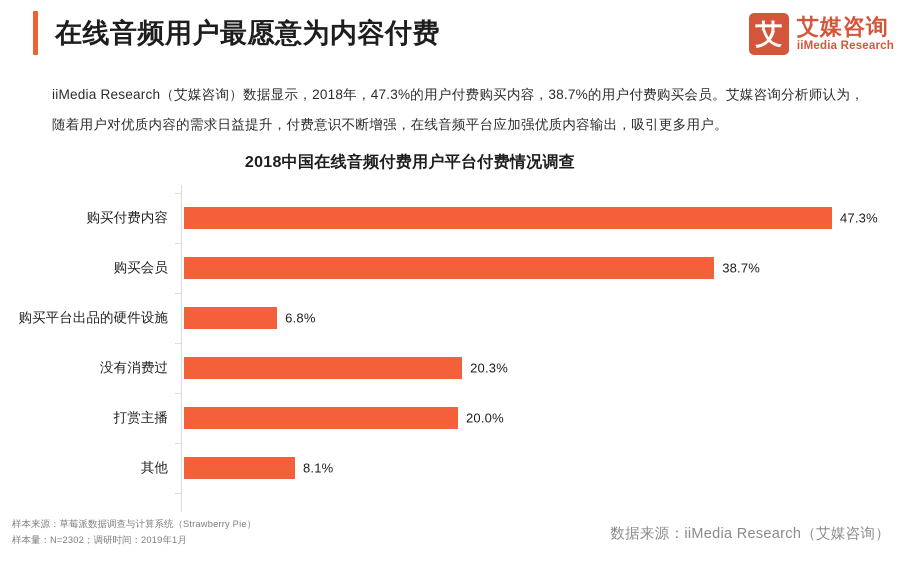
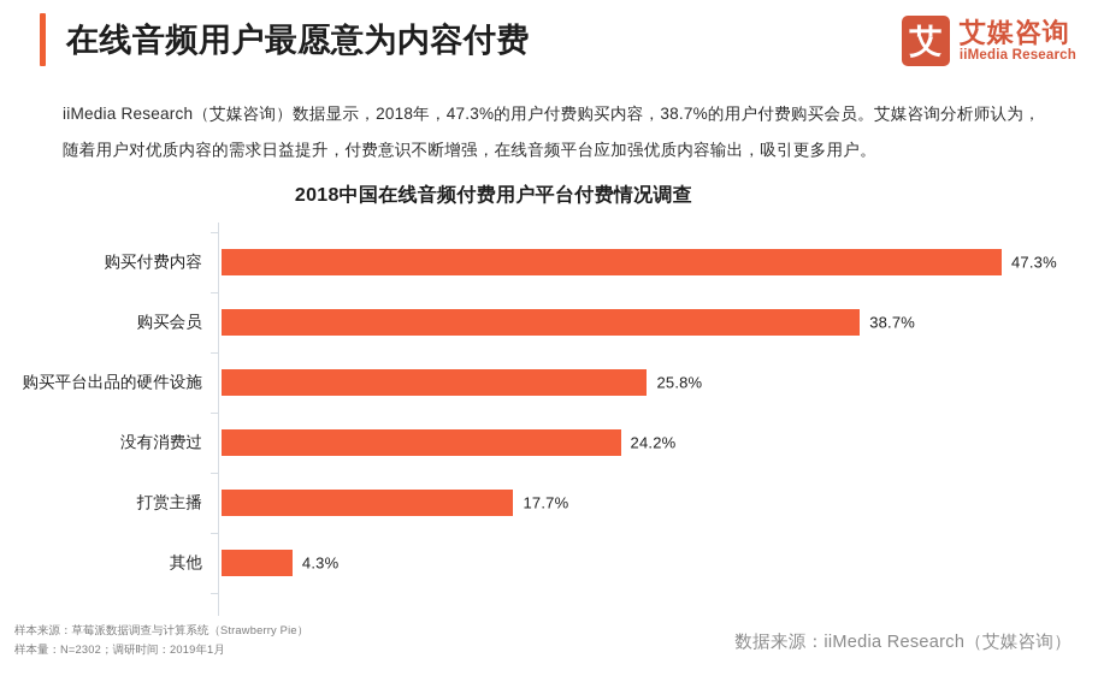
购买平台出品的硬件设施: 6.8% -> 25.8%
没有消费过: 20.3% -> 24.2%
打赏主播: 20.0% -> 17.7%
其他: 8.1% -> 4.3%
